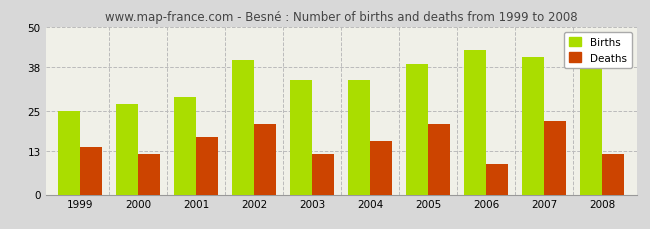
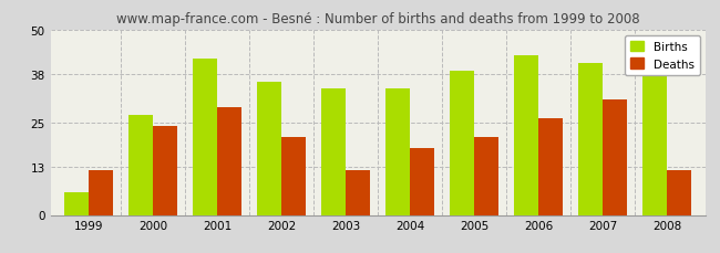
Births/1999: 25 -> 6
Deaths/1999: 14 -> 12
Deaths/2000: 12 -> 24
Births/2001: 29 -> 42
Deaths/2001: 17 -> 29
Births/2002: 40 -> 36
Deaths/2004: 16 -> 18
Deaths/2006: 9 -> 26
Deaths/2007: 22 -> 31
